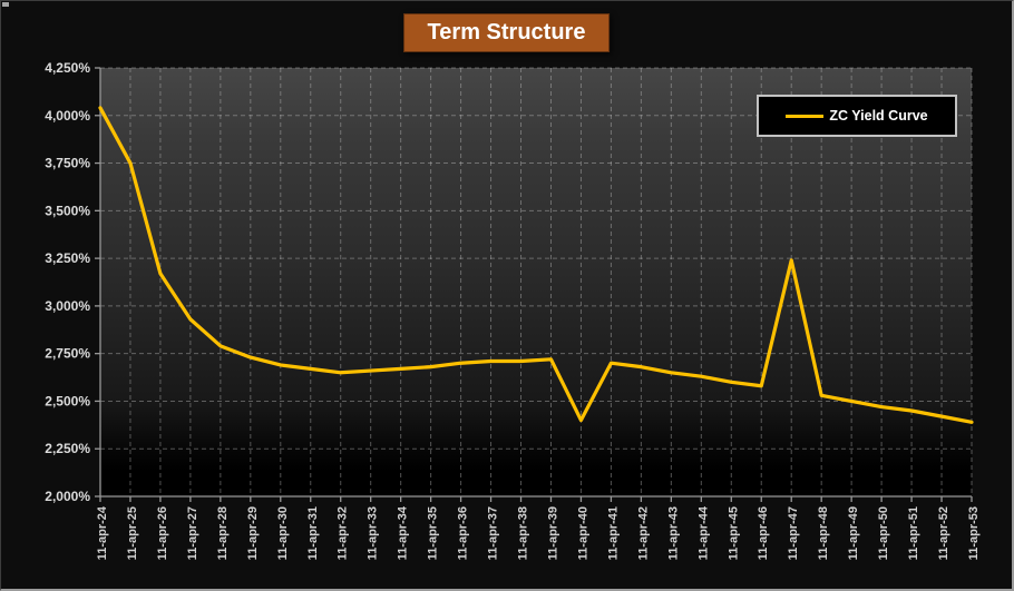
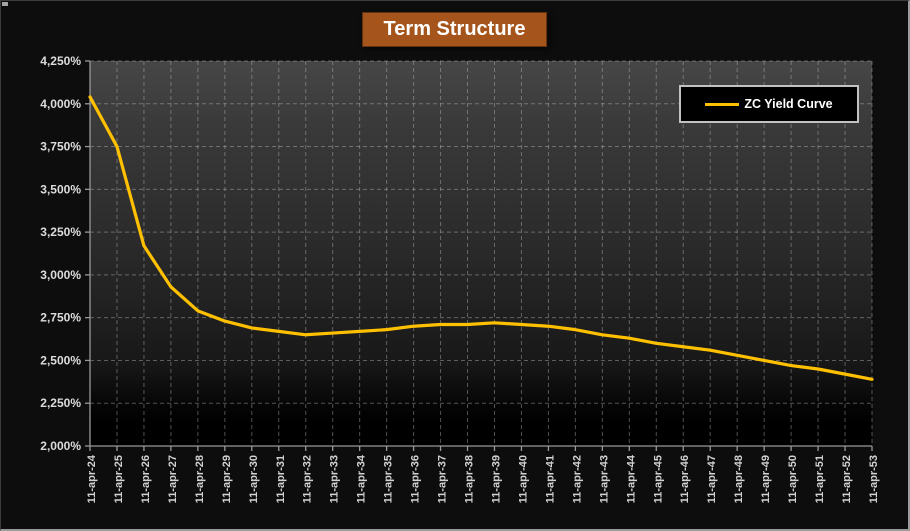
11-apr-40: 2,40% -> 2,71%
11-apr-47: 3,24% -> 2,56%
